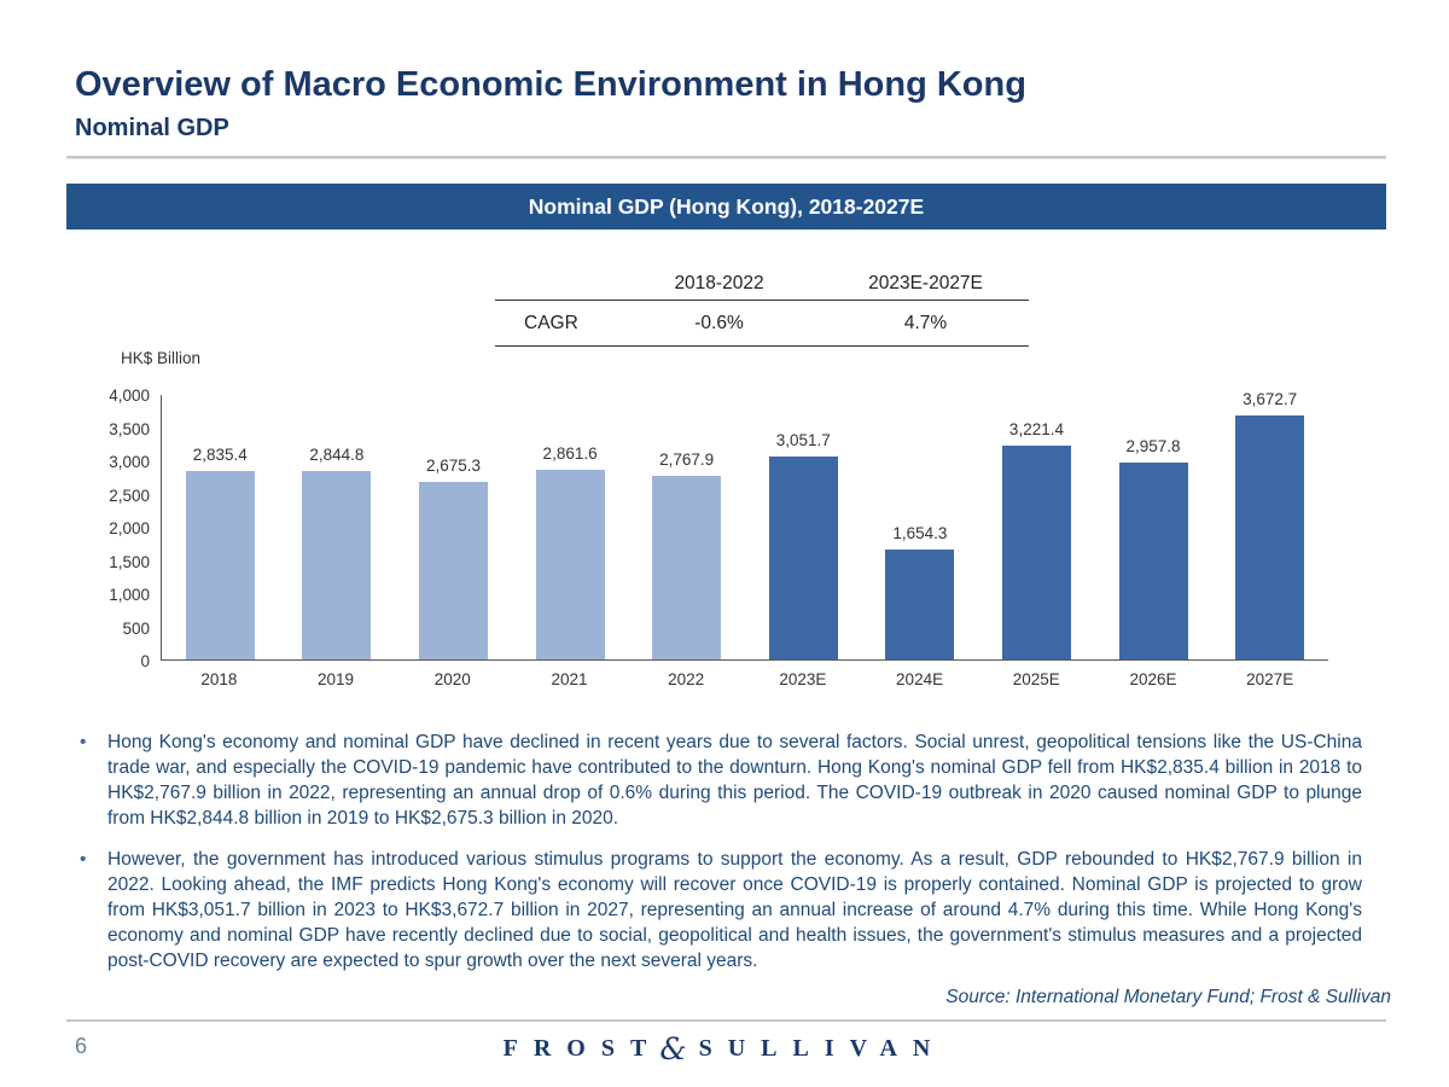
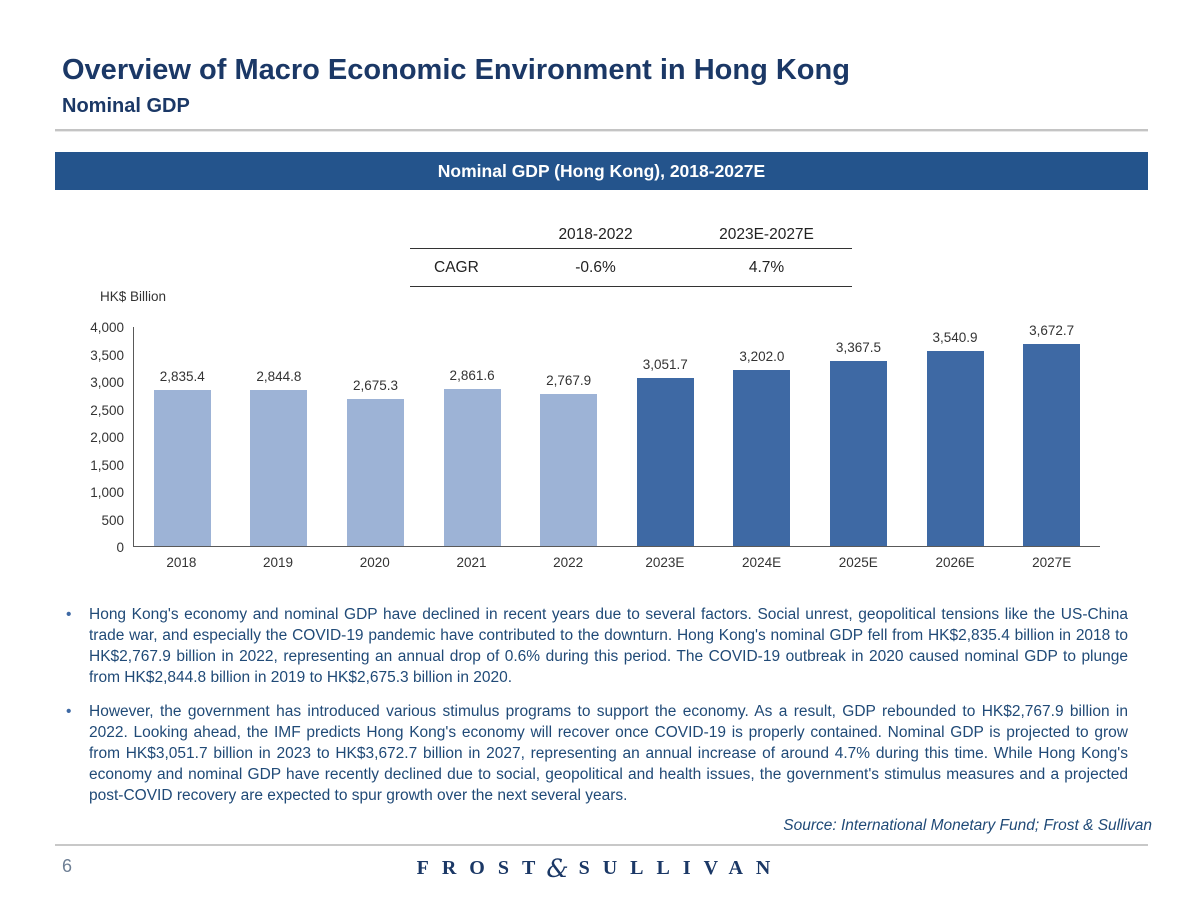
2024E: 1,654.3 -> 3,202.0
2025E: 3,221.4 -> 3,367.5
2026E: 2,957.8 -> 3,540.9
